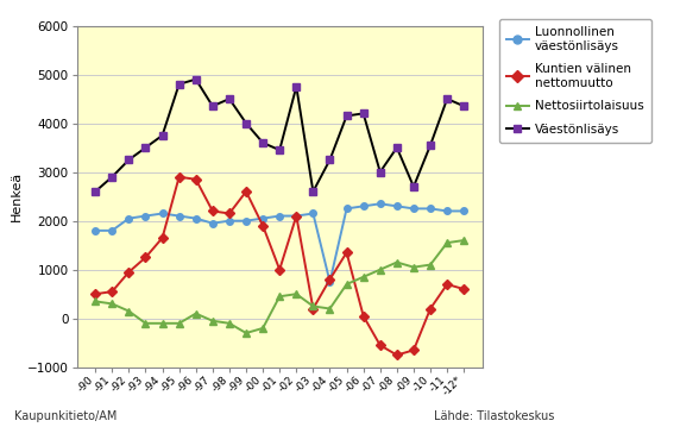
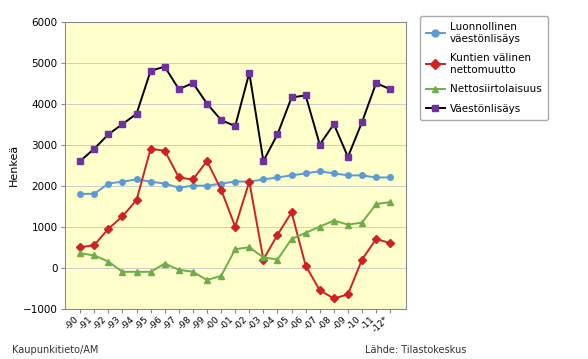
Luonnollinen väestönlisäys/-04: 750 -> 2200
